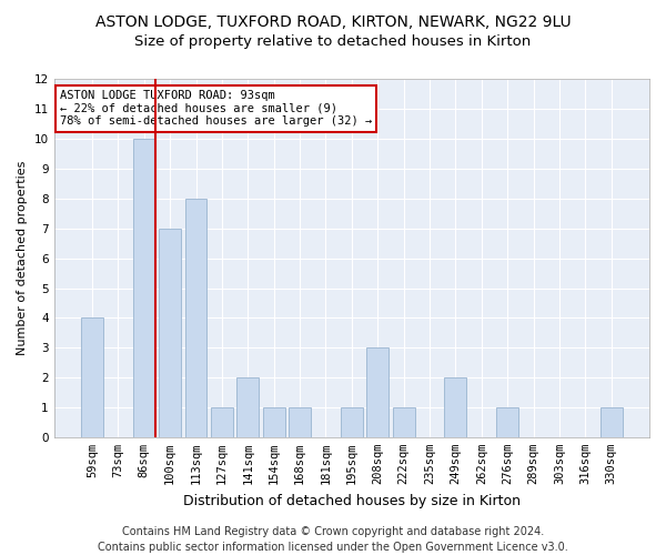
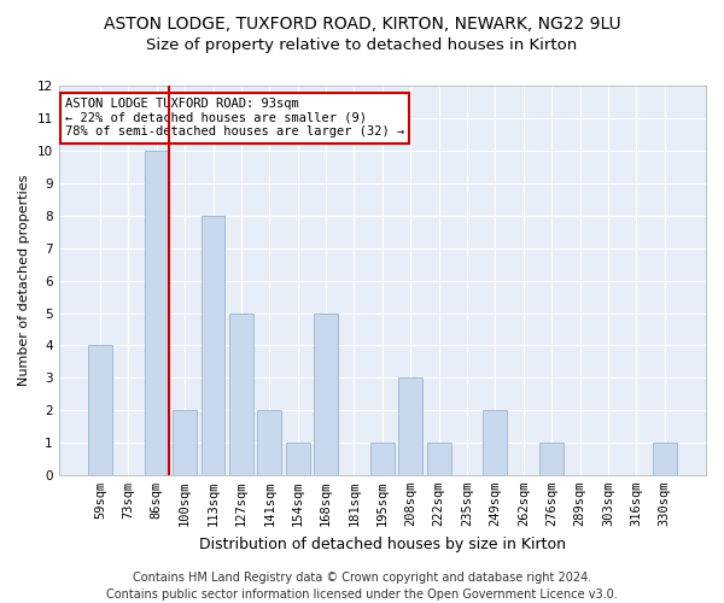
100sqm: 7 -> 2
127sqm: 1 -> 5
168sqm: 1 -> 5
